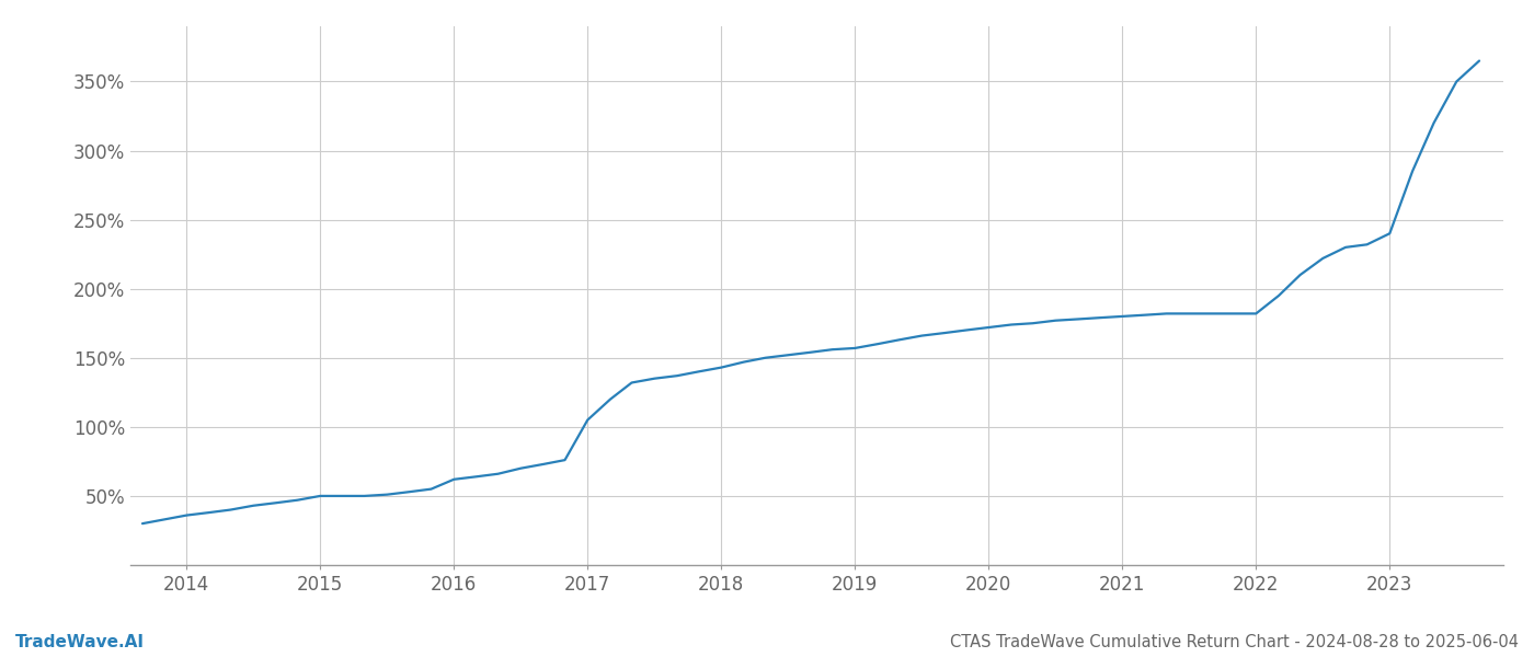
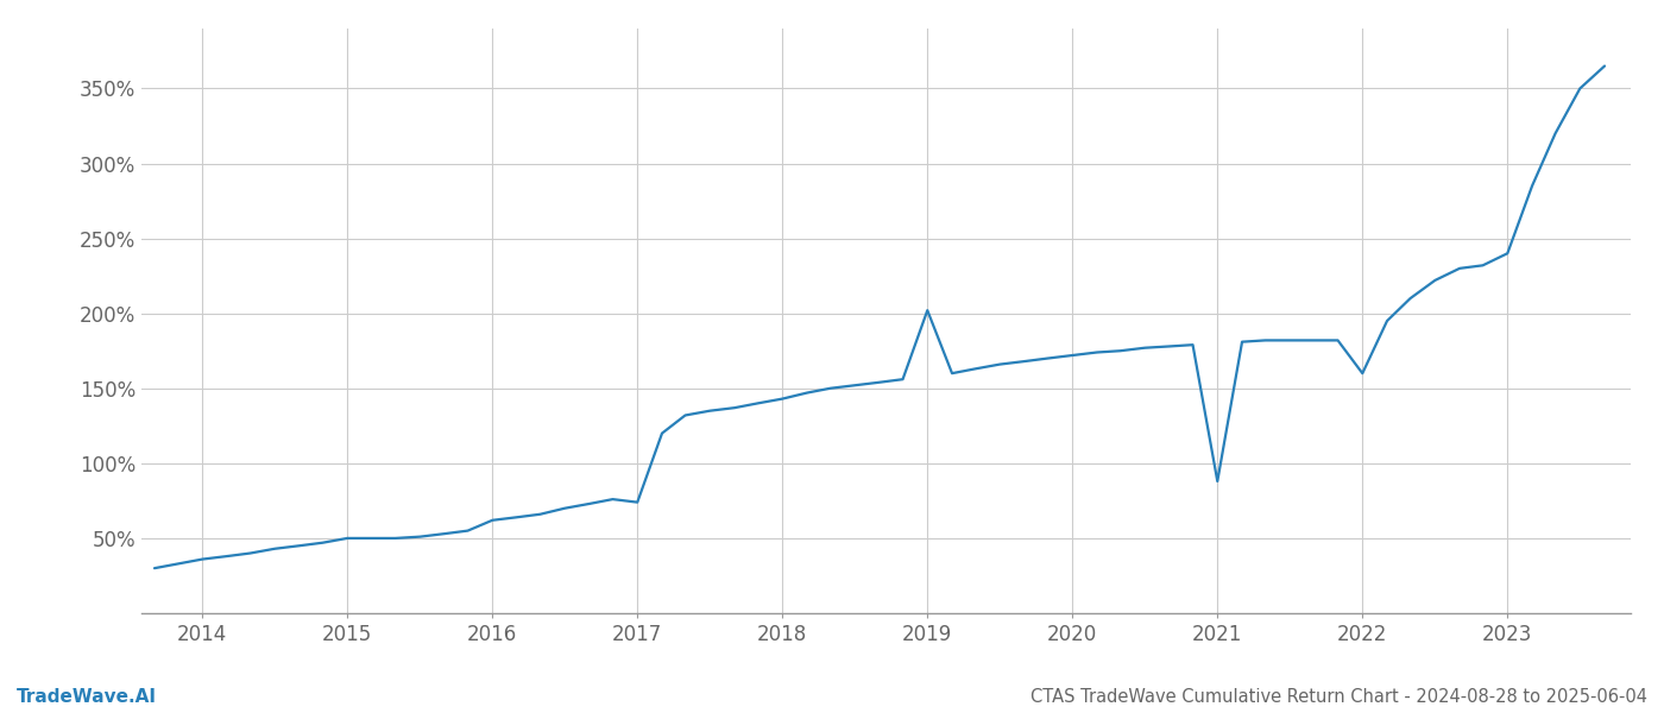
2017: 105% -> 74%
2019: 157% -> 202%
2021: 180% -> 88%
2022: 182% -> 160%
